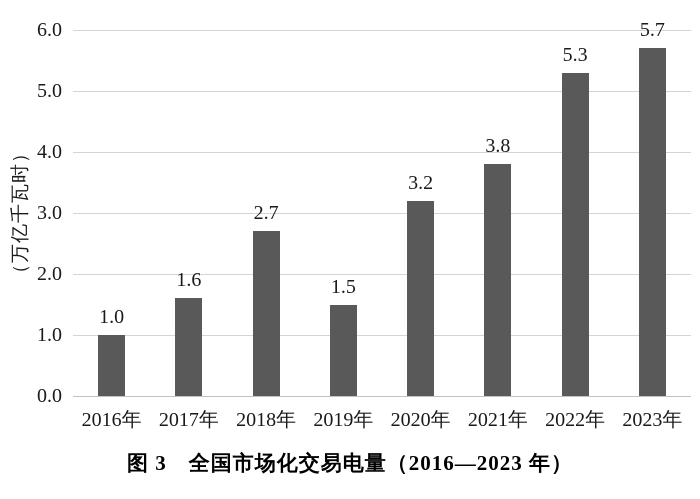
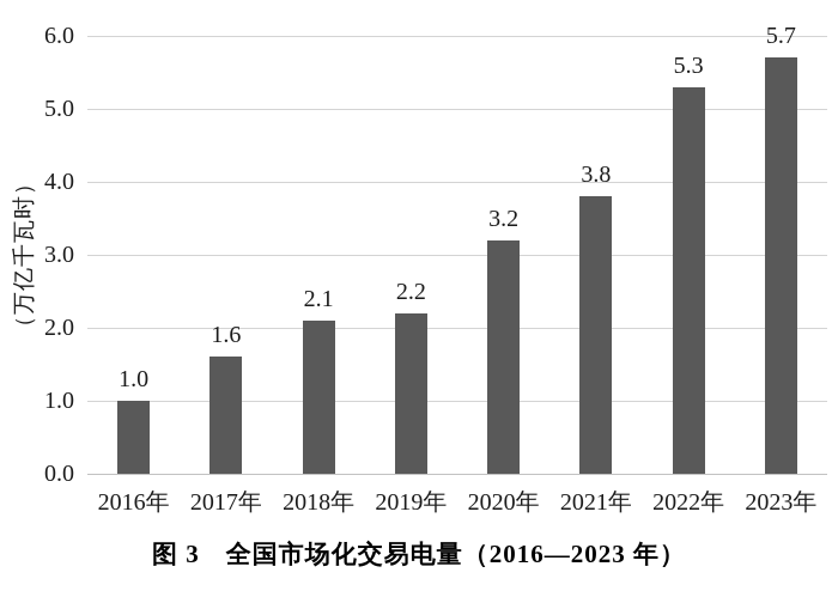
2018年: 2.7 -> 2.1
2019年: 1.5 -> 2.2
